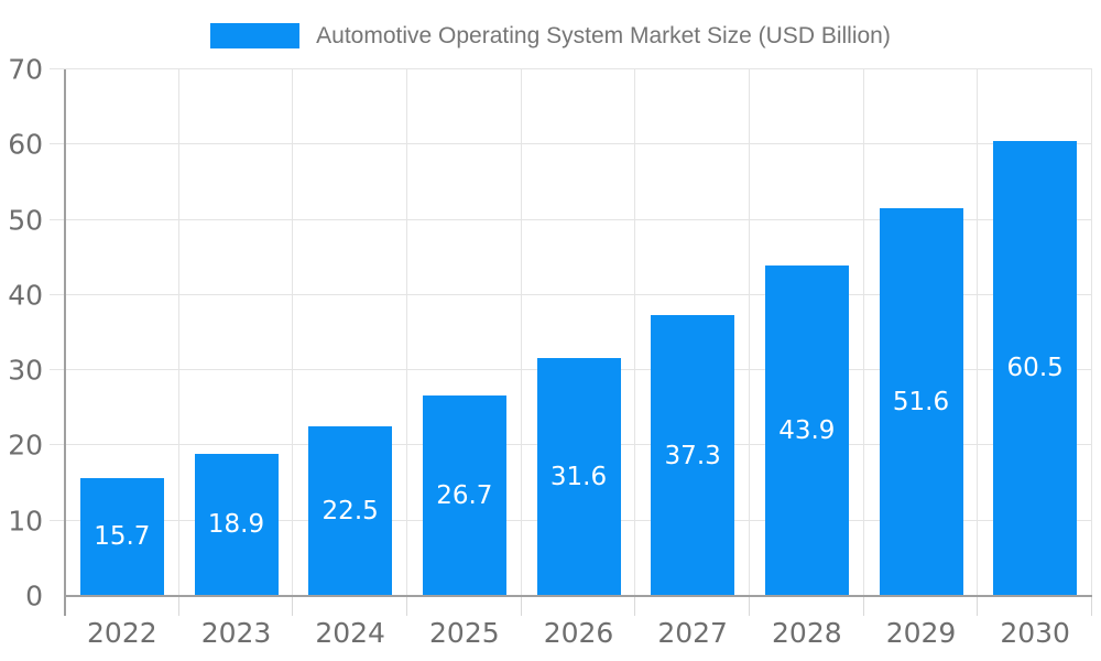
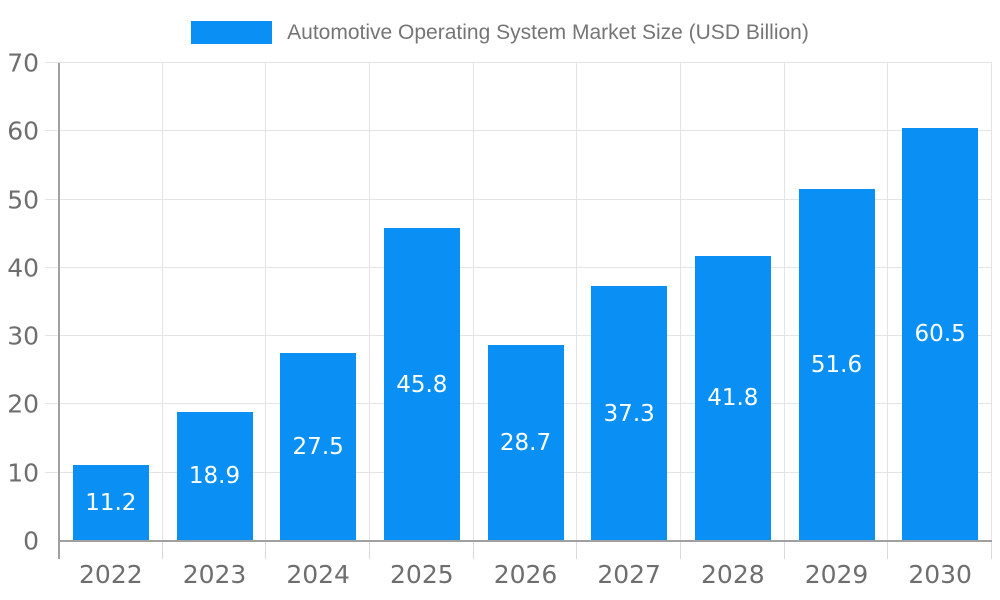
2022: 15.7 -> 11.2
2024: 22.5 -> 27.5
2025: 26.7 -> 45.8
2026: 31.6 -> 28.7
2028: 43.9 -> 41.8
